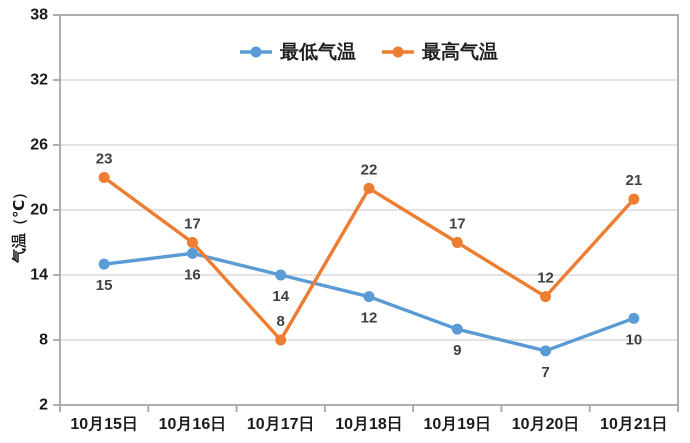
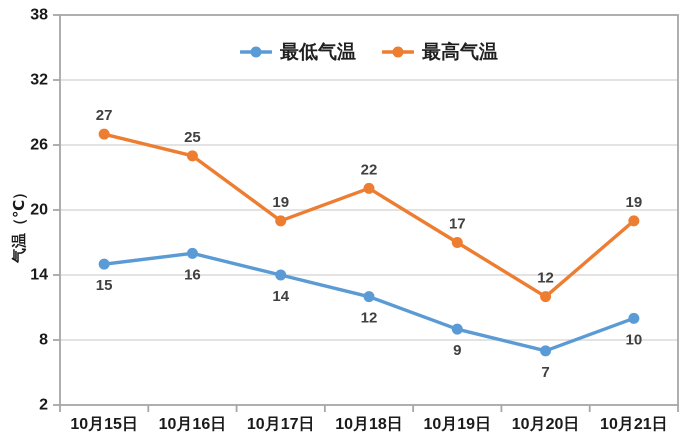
最高气温/10月15日: 23 -> 27
最高气温/10月16日: 17 -> 25
最高气温/10月17日: 8 -> 19
最高气温/10月21日: 21 -> 19
